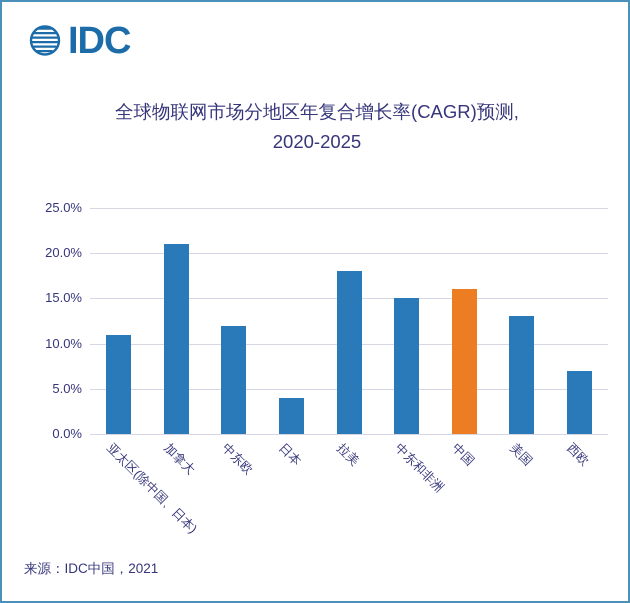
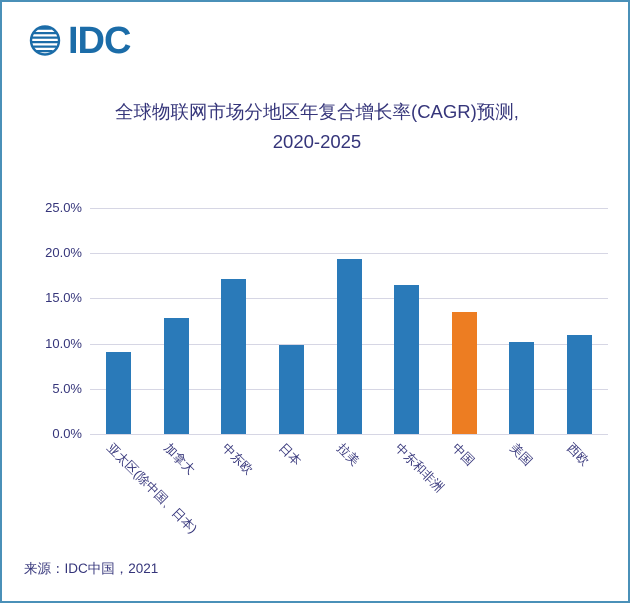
亚太区(除中国、日本): 11% -> 9%
加拿大: 21% -> 13%
中东欧: 12% -> 17%
日本: 4% -> 10%
拉美: 18% -> 19%
中东和非洲: 15% -> 16%
中国: 16% -> 14%
美国: 13% -> 10%
西欧: 7% -> 11%
